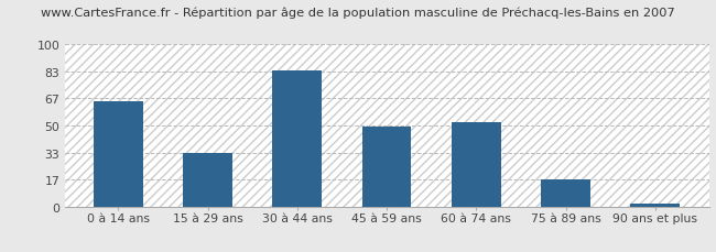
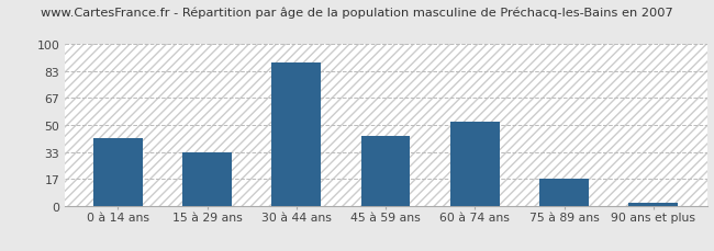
0 à 14 ans: 65 -> 42
30 à 44 ans: 84 -> 89
45 à 59 ans: 49 -> 43
